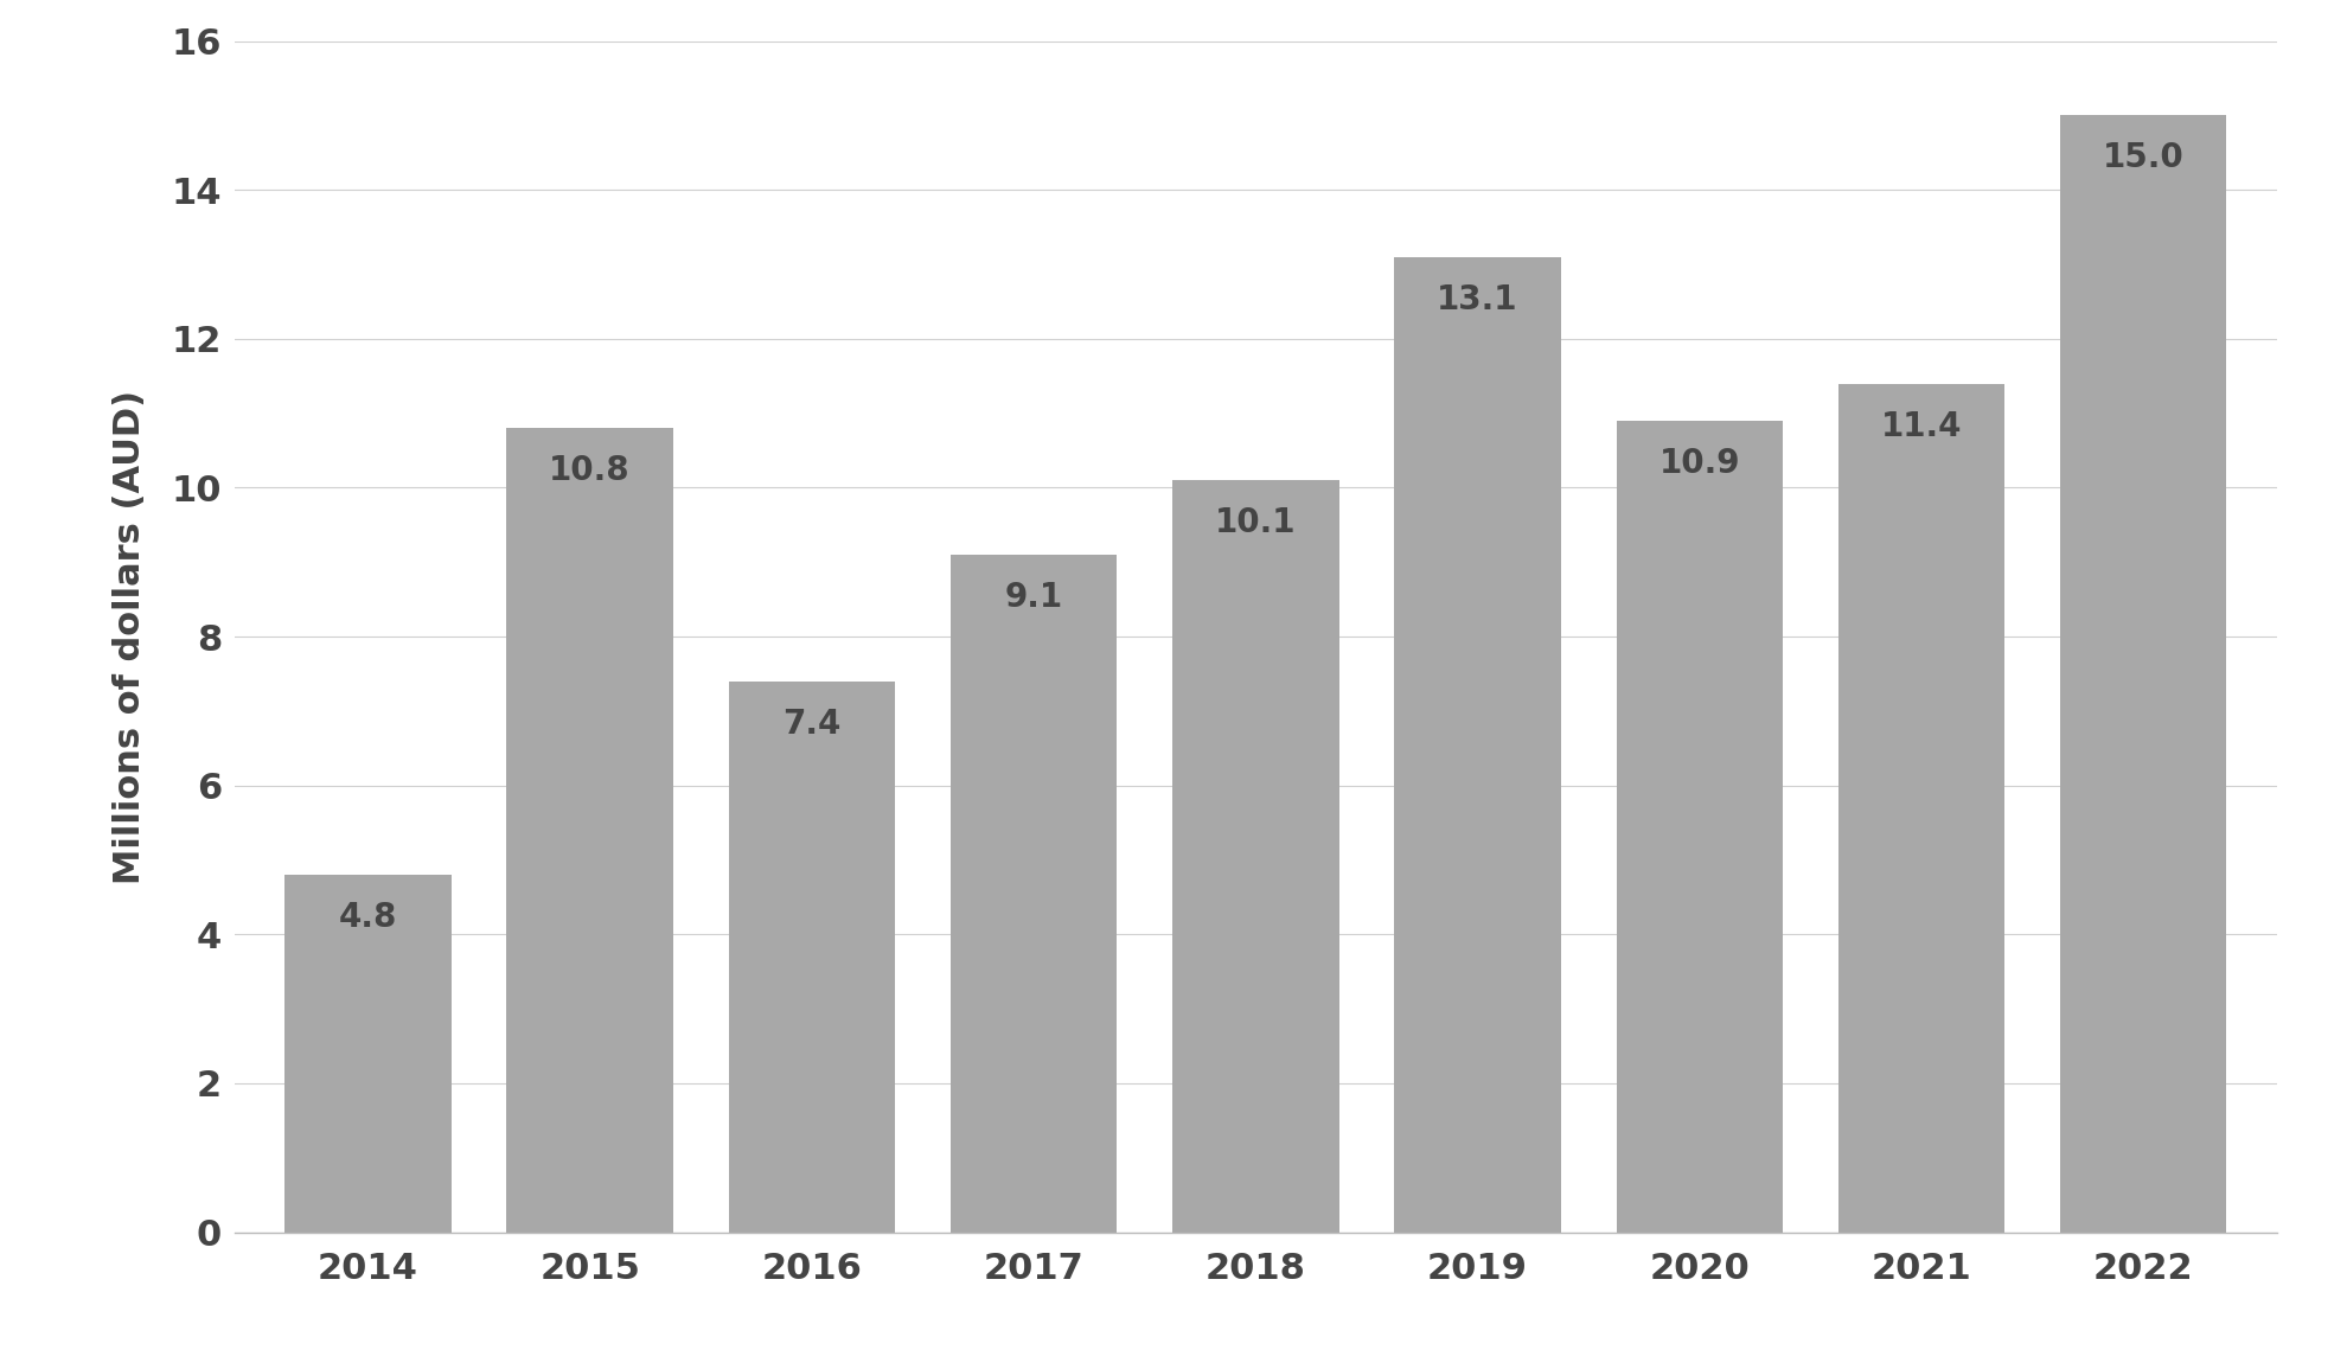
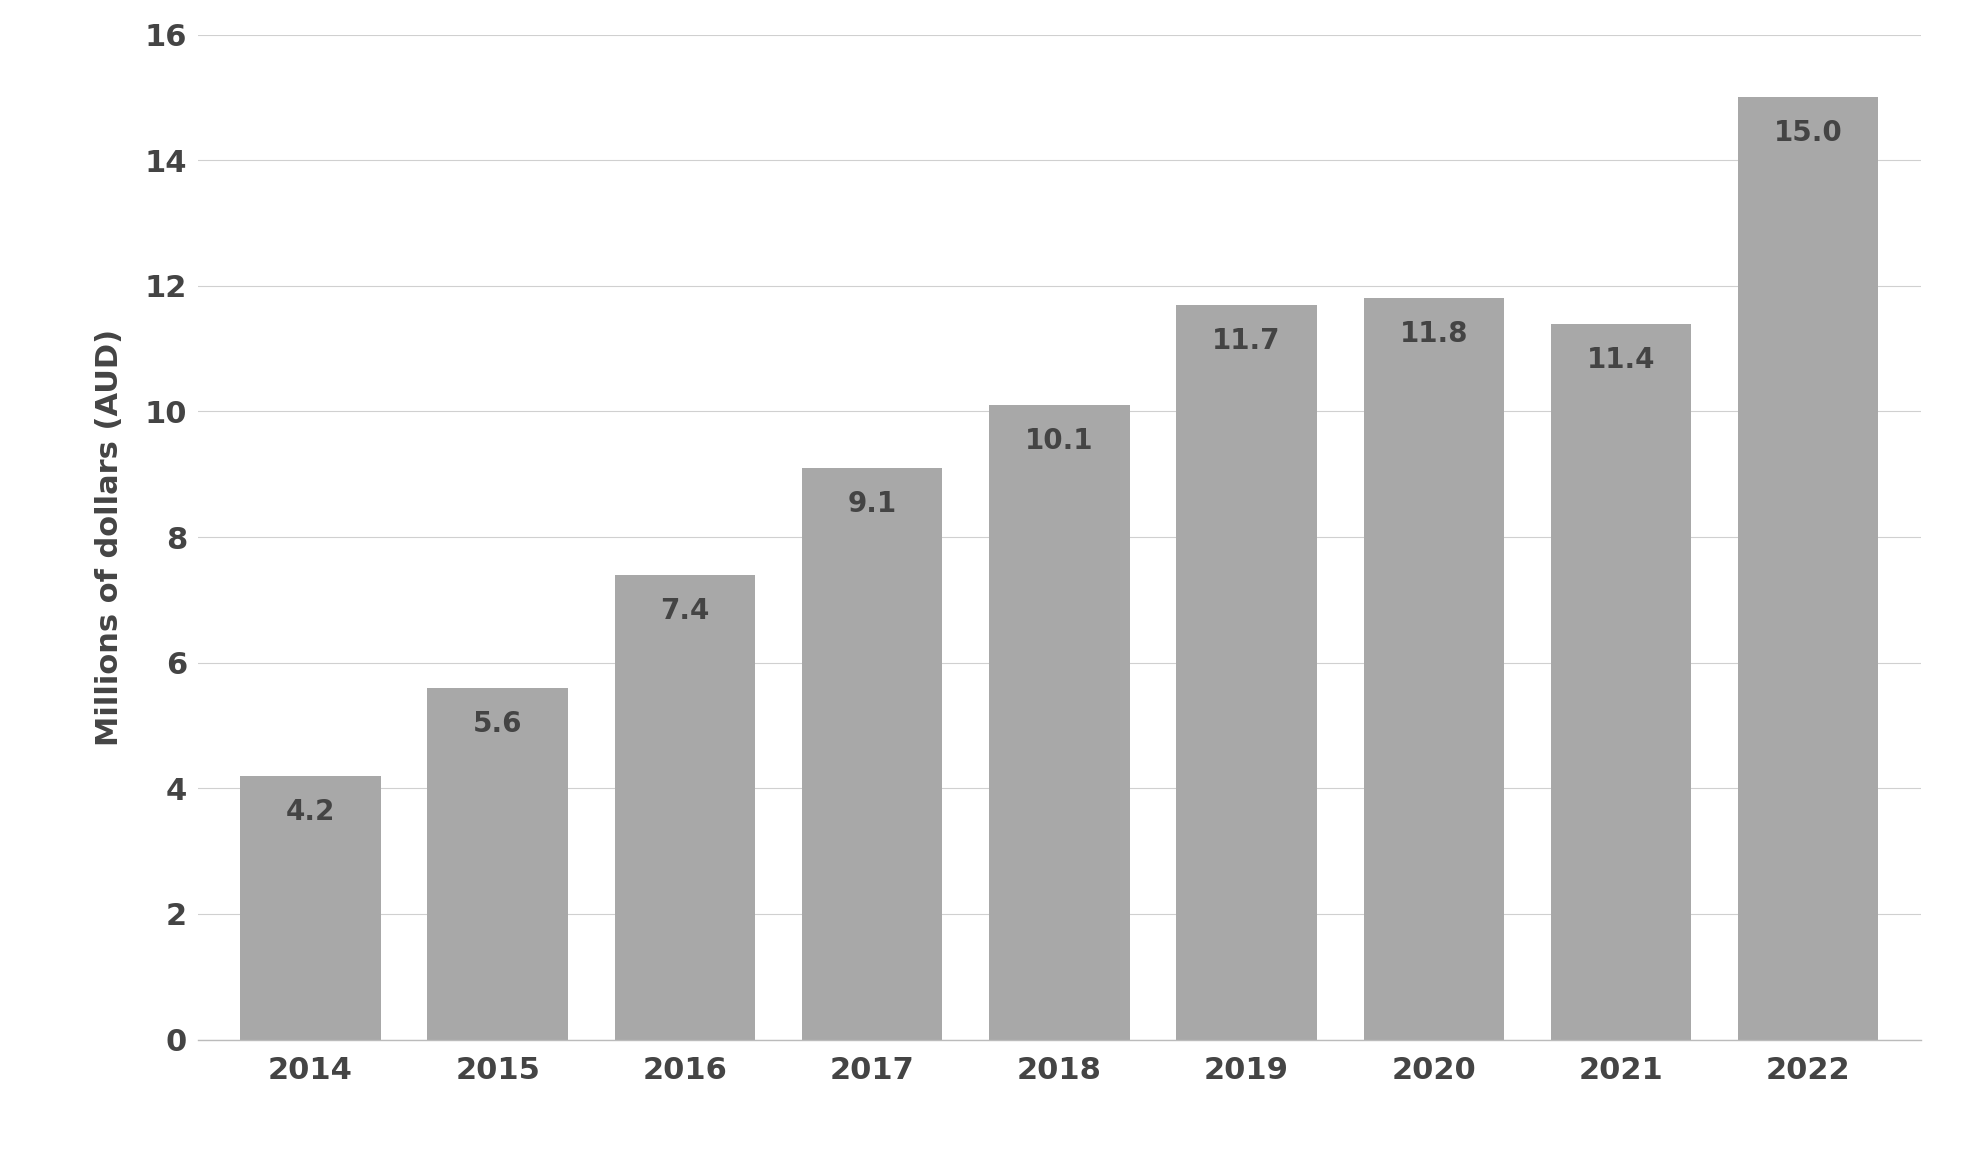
2014: 4.8 -> 4.2
2015: 10.8 -> 5.6
2019: 13.1 -> 11.7
2020: 10.9 -> 11.8
